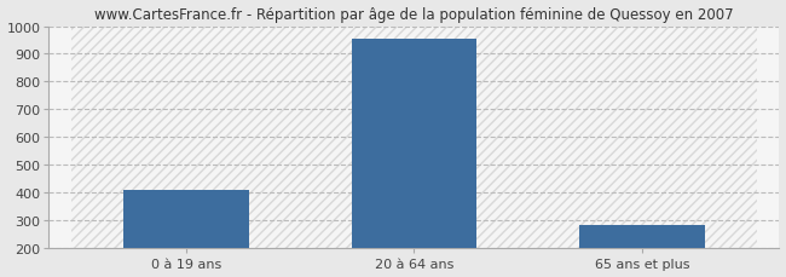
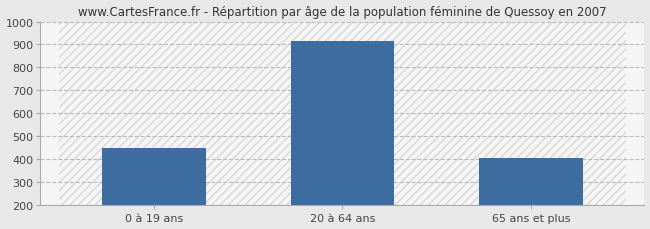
0 à 19 ans: 410 -> 450
20 à 64 ans: 955 -> 915
65 ans et plus: 285 -> 405
